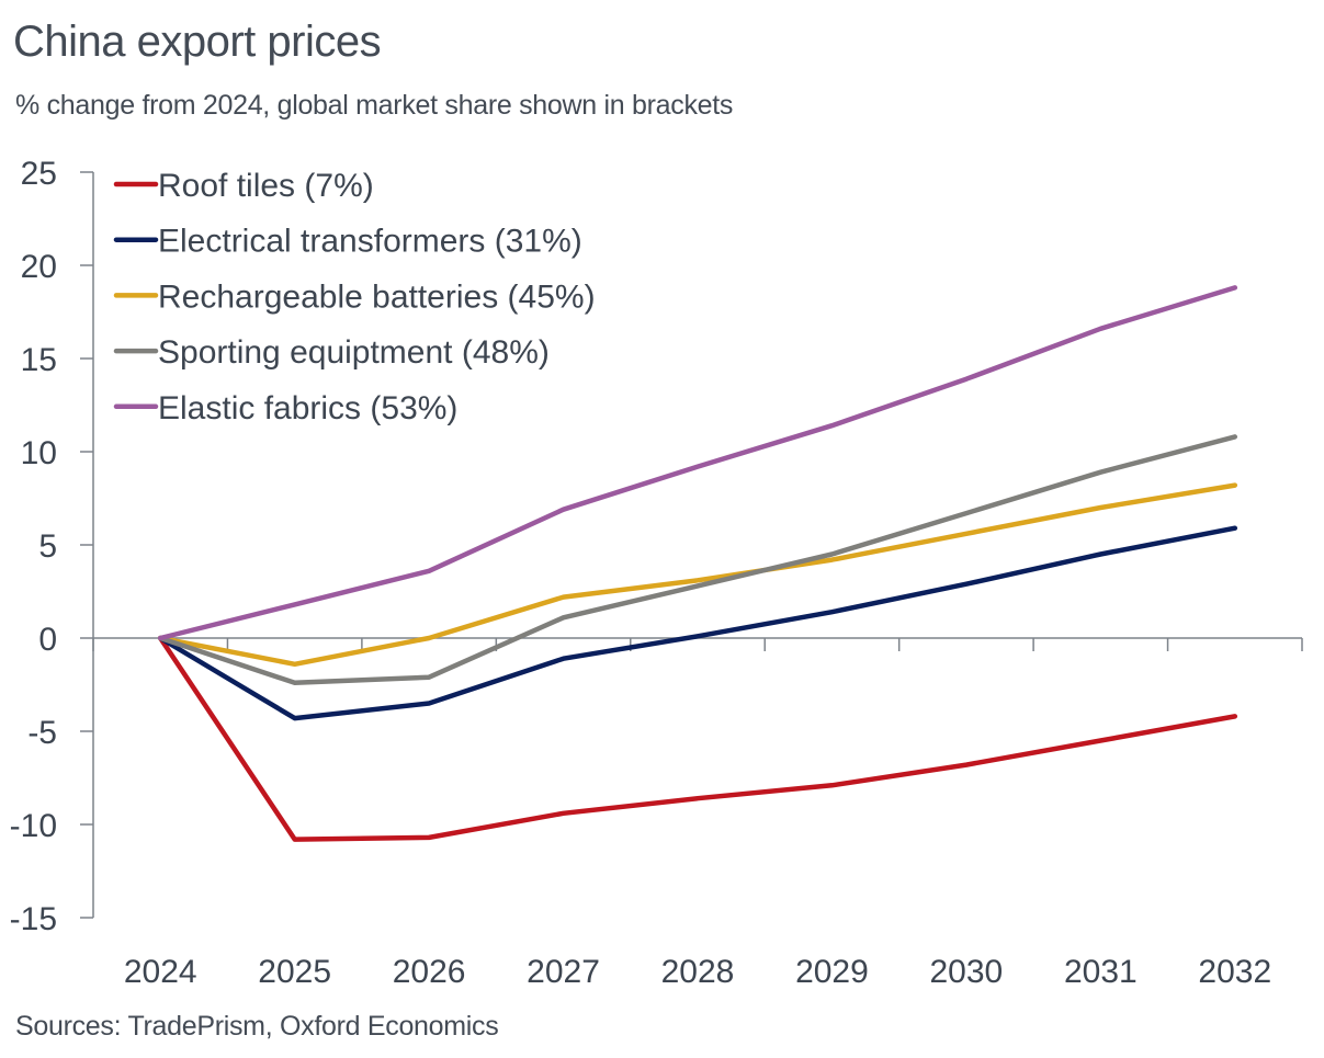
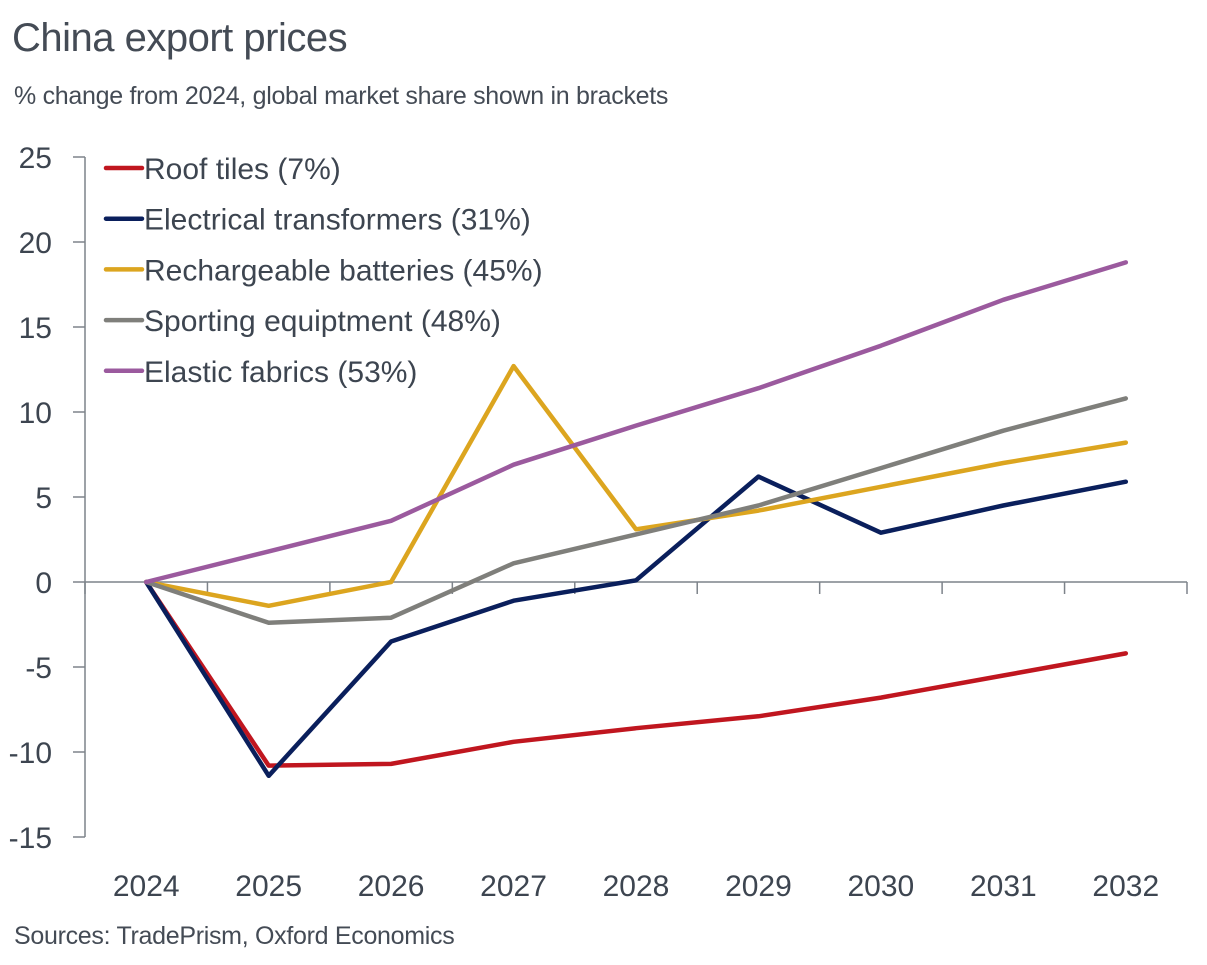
Electrical transformers (31%)/2025: -4.3 -> -11.4
Rechargeable batteries (45%)/2027: 2.2 -> 12.7
Electrical transformers (31%)/2029: 1.4 -> 6.2
